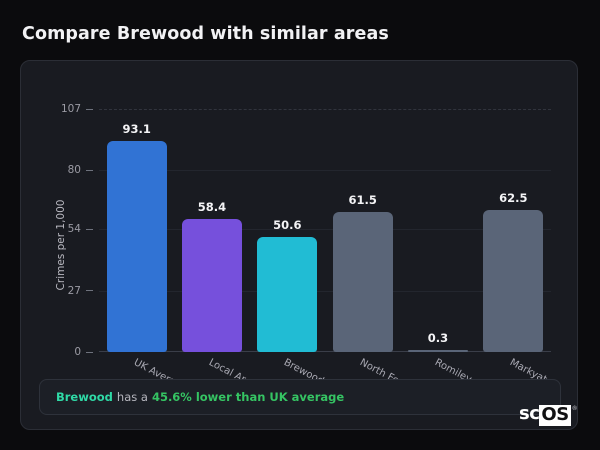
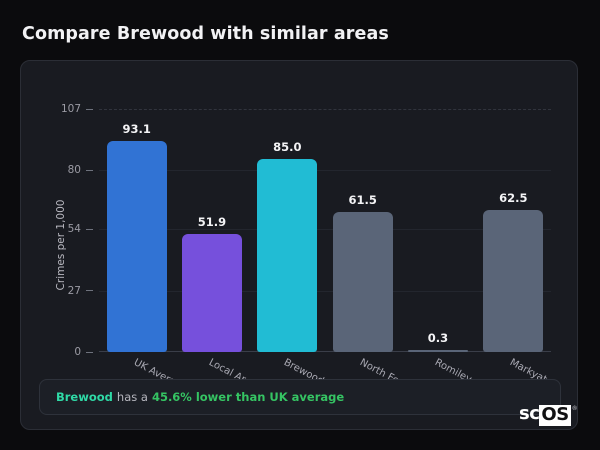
Local Area: 58.4 -> 51.9
Brewood: 50.6 -> 85.0
